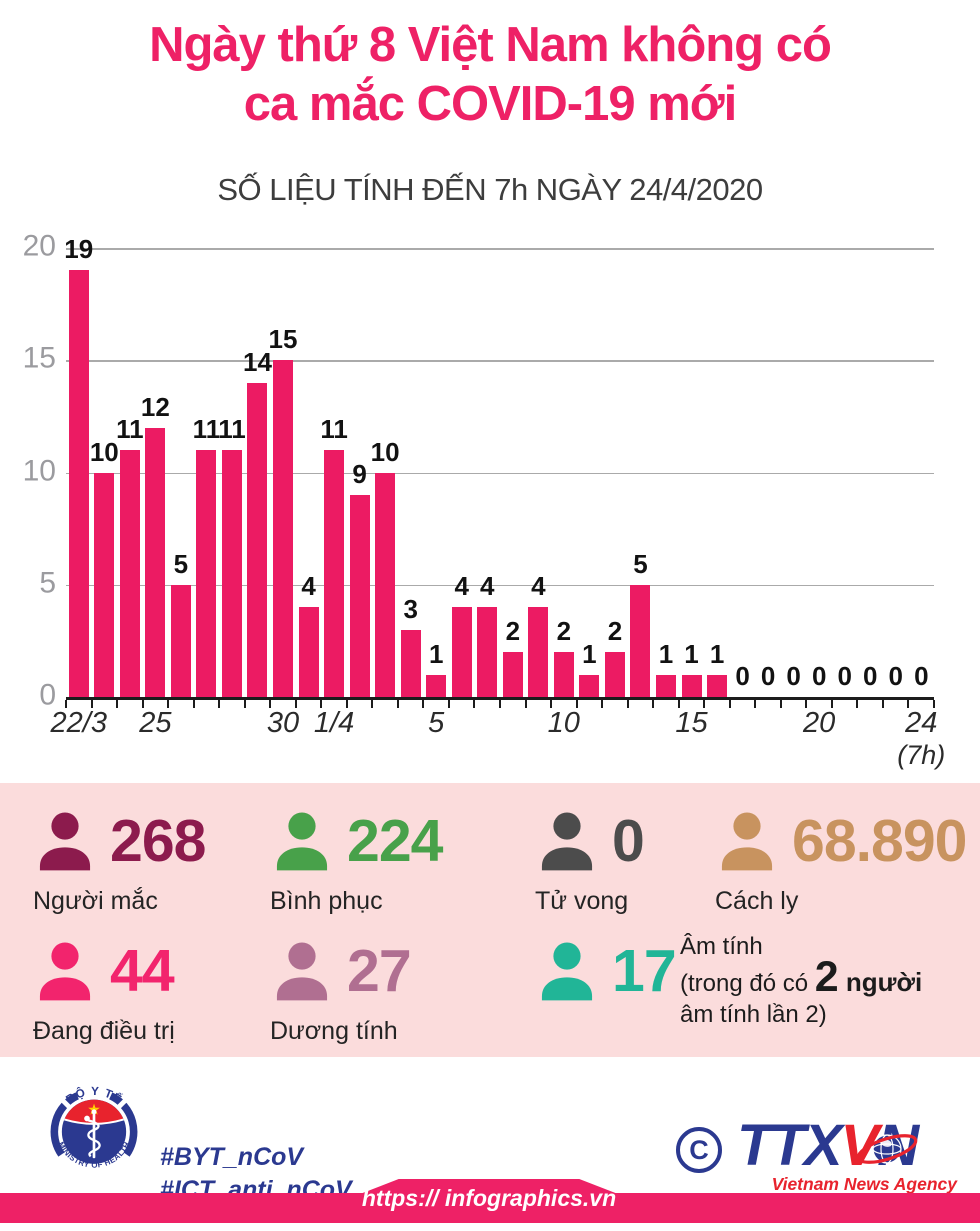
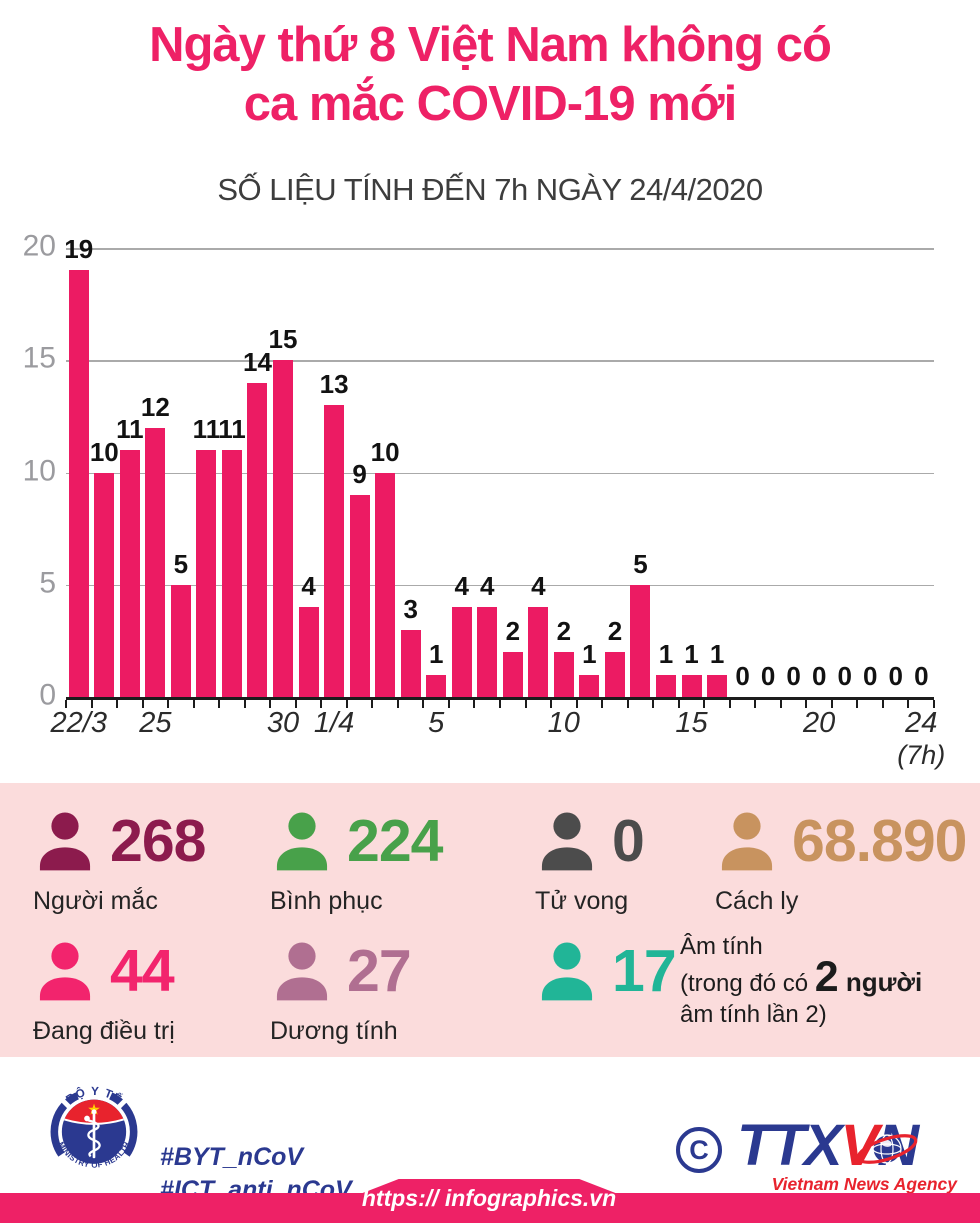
1/4: 11 -> 13
